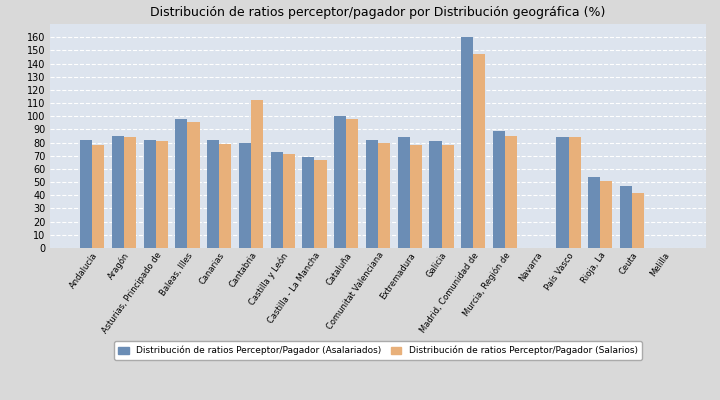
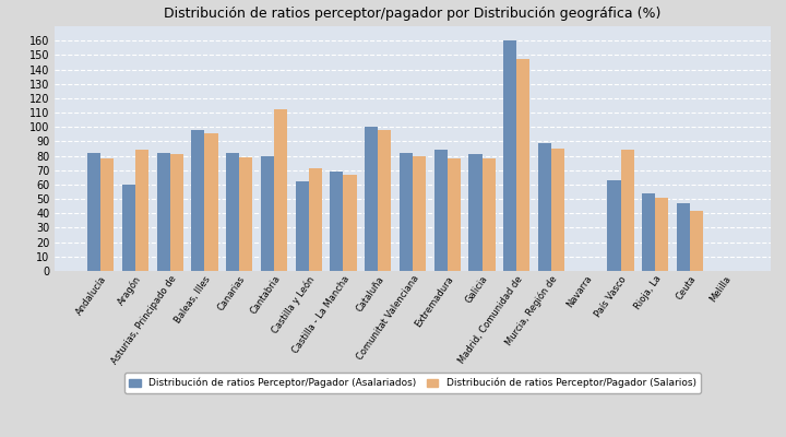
Distribución de ratios Perceptor/Pagador (Asalariados)/Aragón: 85 -> 60
Distribución de ratios Perceptor/Pagador (Asalariados)/Castilla y León: 73 -> 62
Distribución de ratios Perceptor/Pagador (Asalariados)/País Vasco: 84 -> 63
